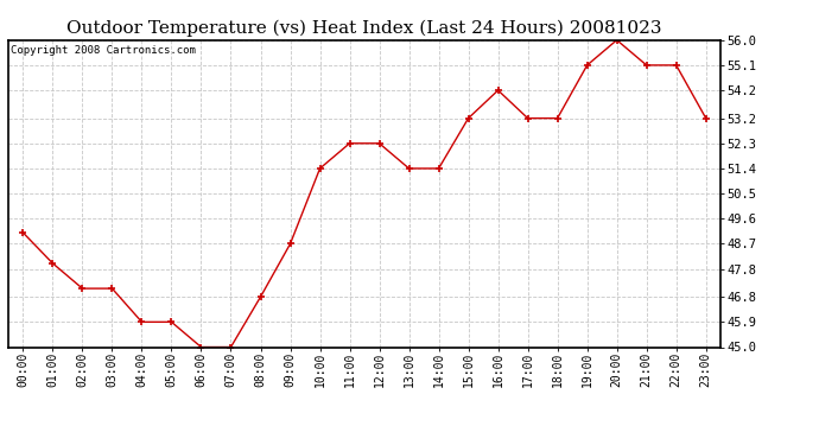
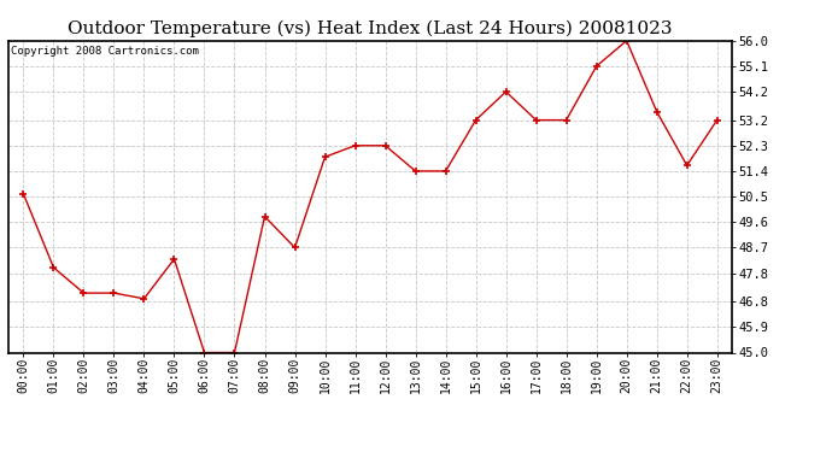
00:00: 49.1 -> 50.6
04:00: 45.9 -> 46.9
05:00: 45.9 -> 48.3
08:00: 46.8 -> 49.8
10:00: 51.4 -> 51.9
21:00: 55.1 -> 53.5
22:00: 55.1 -> 51.6
